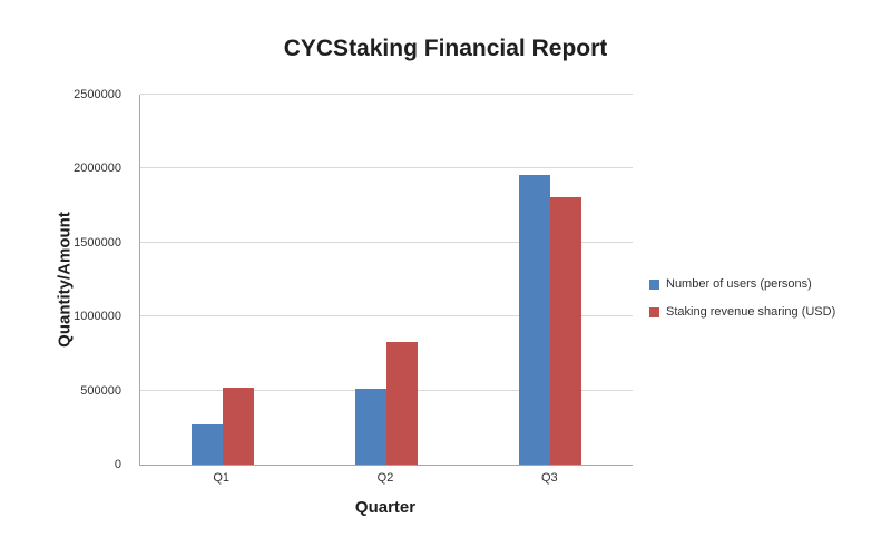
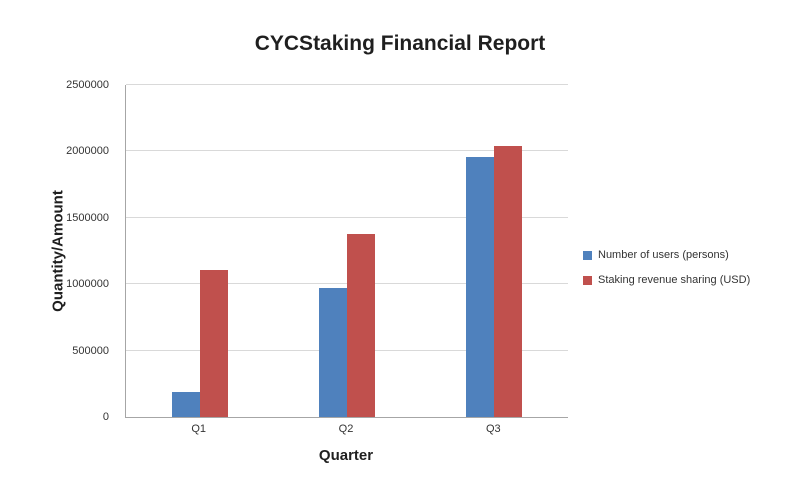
Number of users (persons)/Q1: 270000 -> 190000
Staking revenue sharing (USD)/Q1: 520000 -> 1110000
Number of users (persons)/Q2: 510000 -> 970000
Staking revenue sharing (USD)/Q2: 830000 -> 1380000
Staking revenue sharing (USD)/Q3: 1810000 -> 2040000
